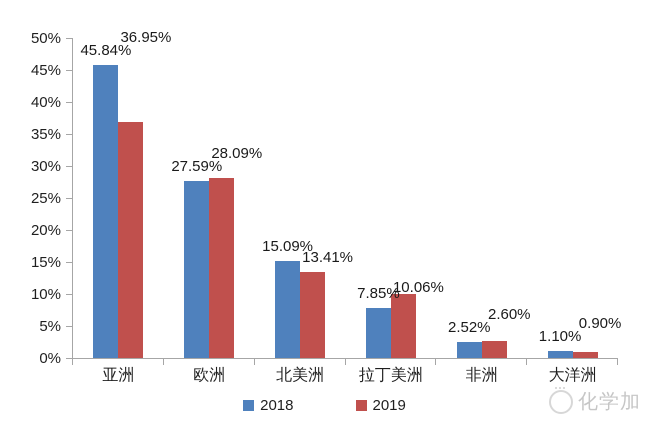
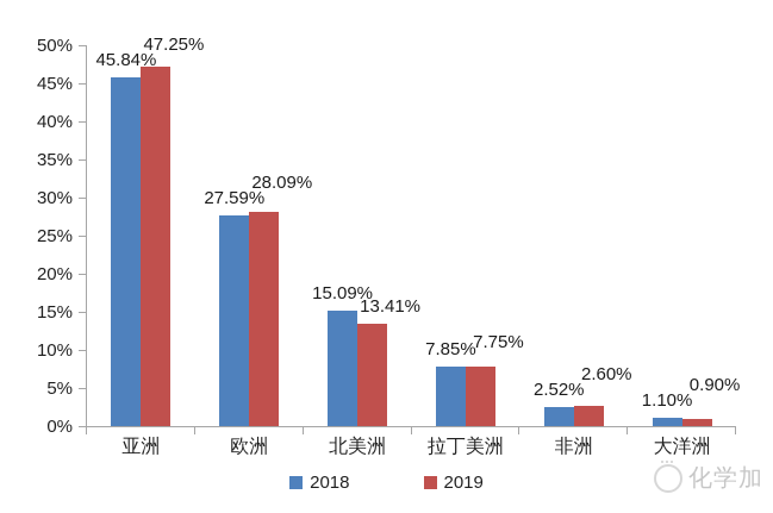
2019/亚洲: 36.95% -> 47.25%
2019/拉丁美洲: 10.06% -> 7.75%
